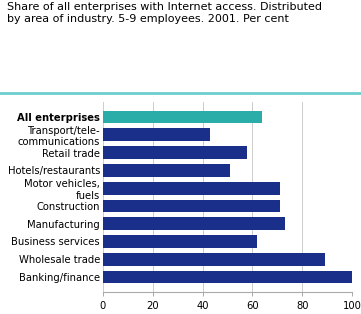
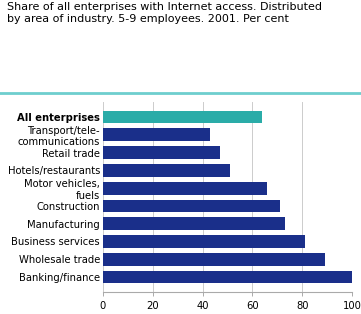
Retail trade: 58 -> 47
Motor vehicles, fuels: 71 -> 66
Business services: 62 -> 81
